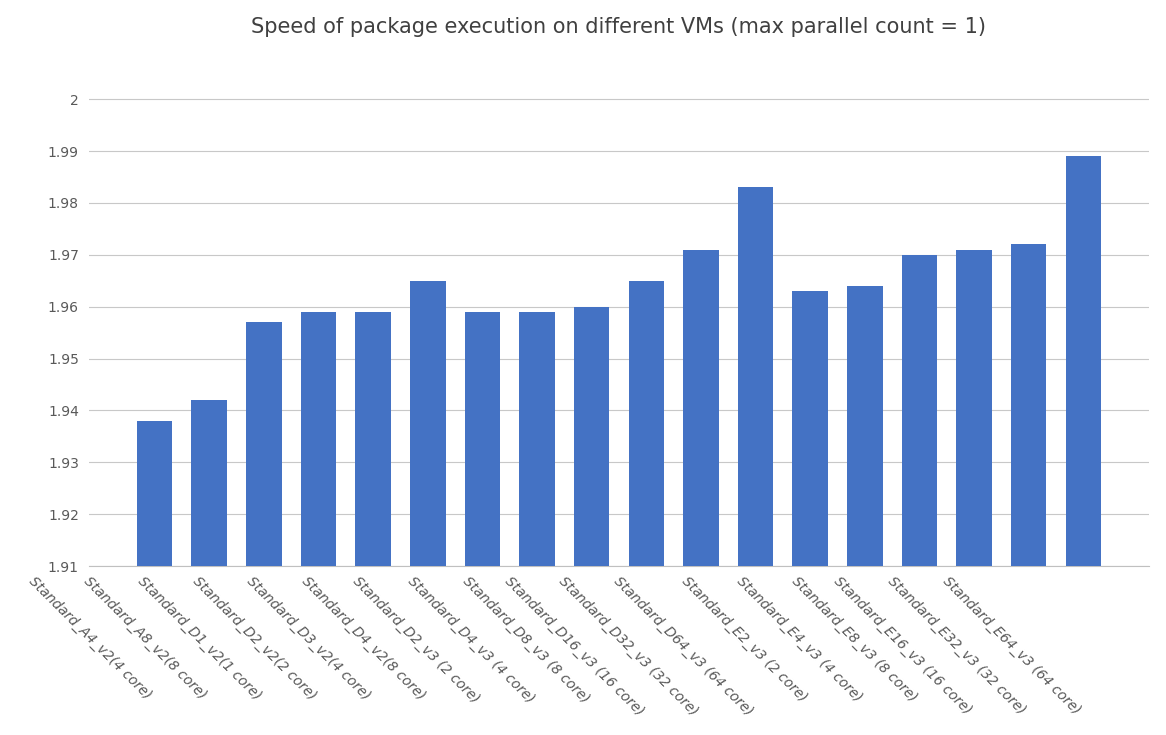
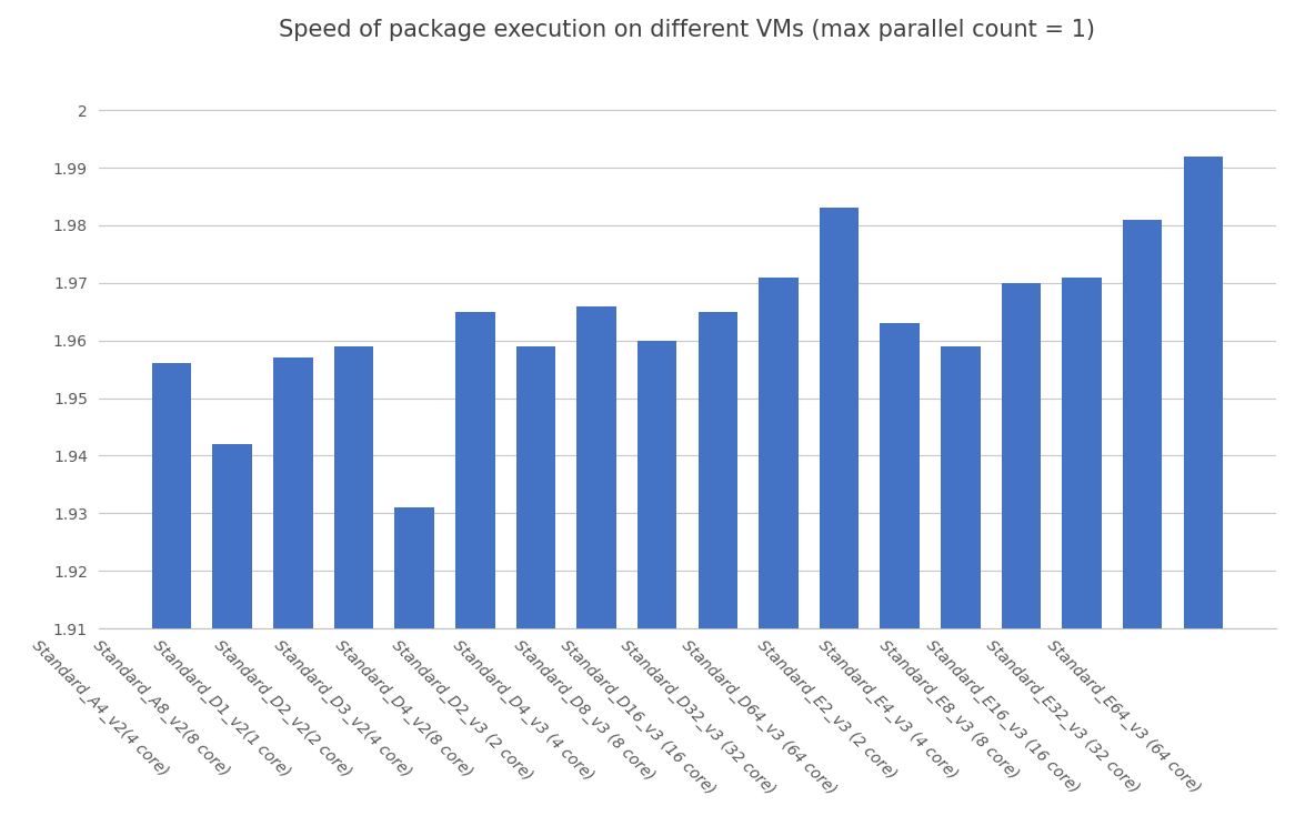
Standard_A4_v2(4 core): 1.938 -> 1.956
Standard_D3_v2(4 core): 1.959 -> 1.931
Standard_D4_v3 (4 core): 1.959 -> 1.966
Standard_E4_v3 (4 core): 1.964 -> 1.959
Standard_E32_v3 (32 core): 1.972 -> 1.981
Standard_E64_v3 (64 core): 1.989 -> 1.992
